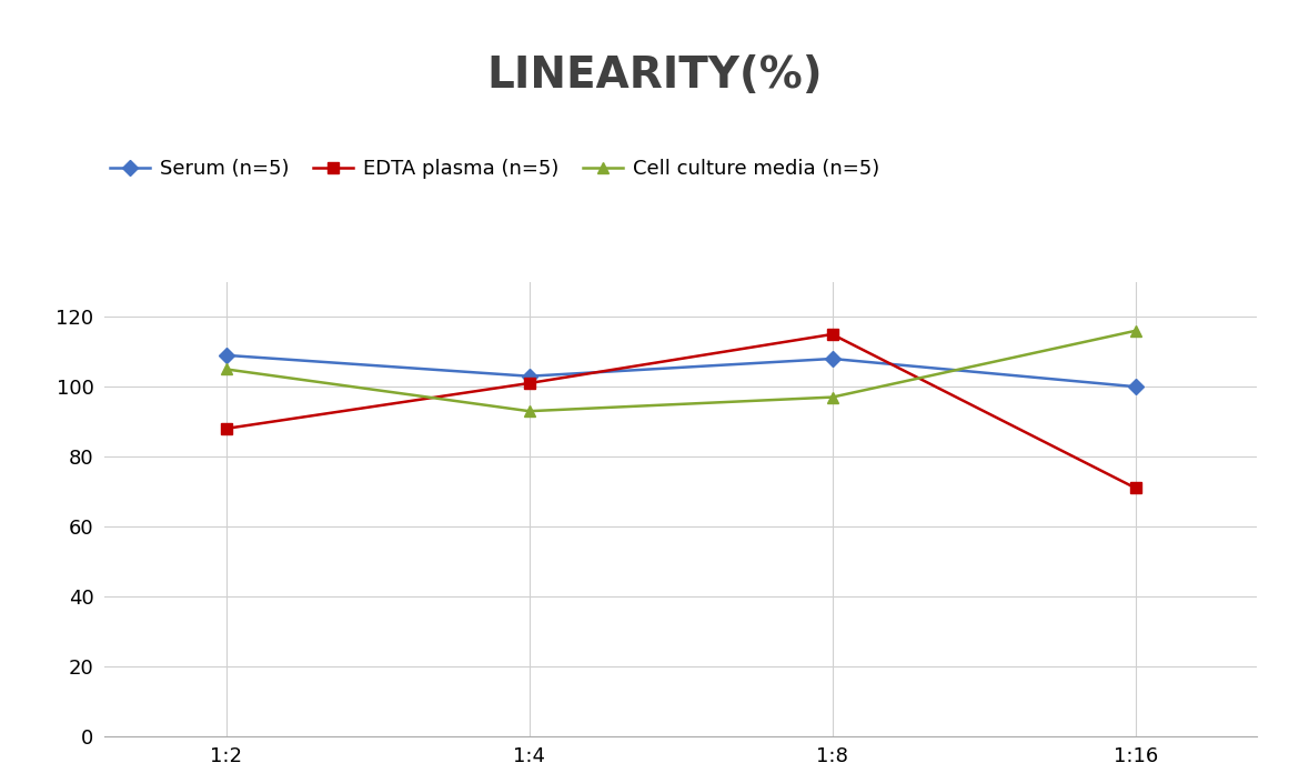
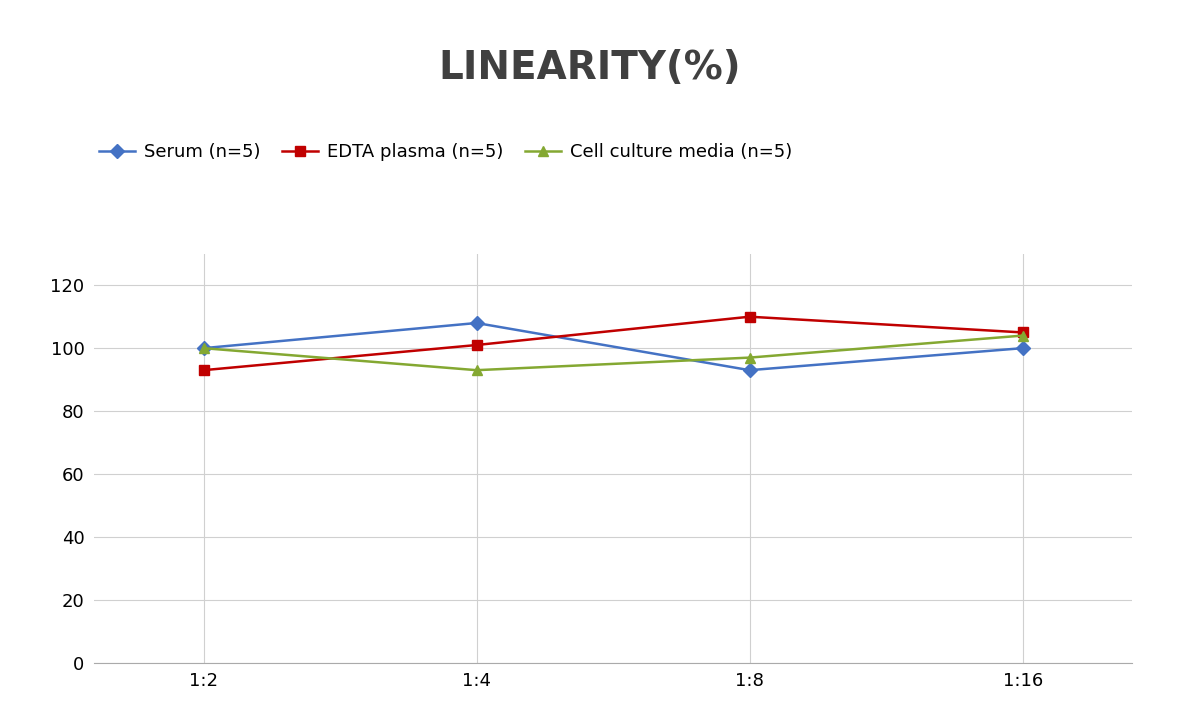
Serum (n=5)/1:2: 109 -> 100
EDTA plasma (n=5)/1:2: 88 -> 93
Cell culture media (n=5)/1:2: 105 -> 100
Serum (n=5)/1:4: 103 -> 108
Serum (n=5)/1:8: 108 -> 93
EDTA plasma (n=5)/1:8: 115 -> 110
EDTA plasma (n=5)/1:16: 71 -> 105
Cell culture media (n=5)/1:16: 116 -> 104
